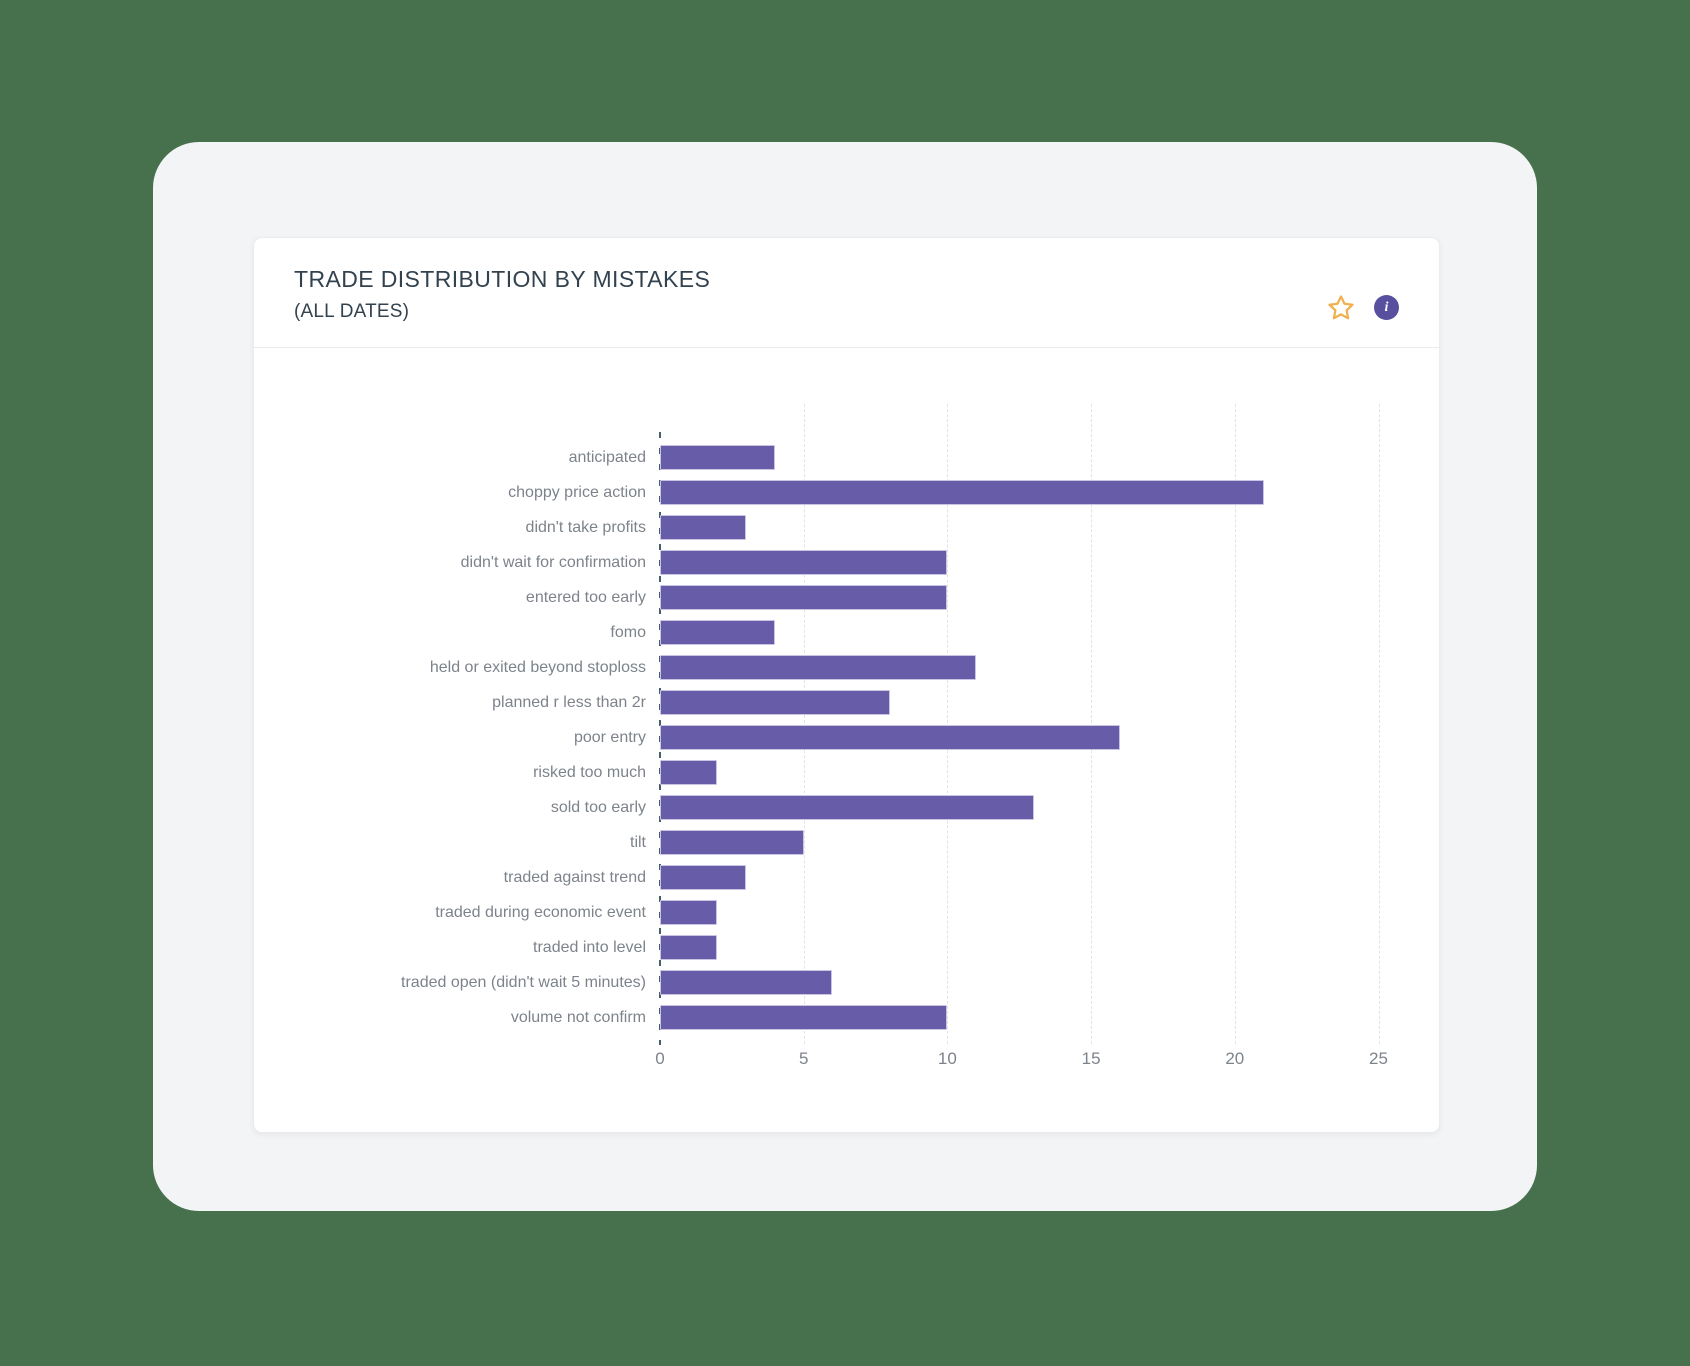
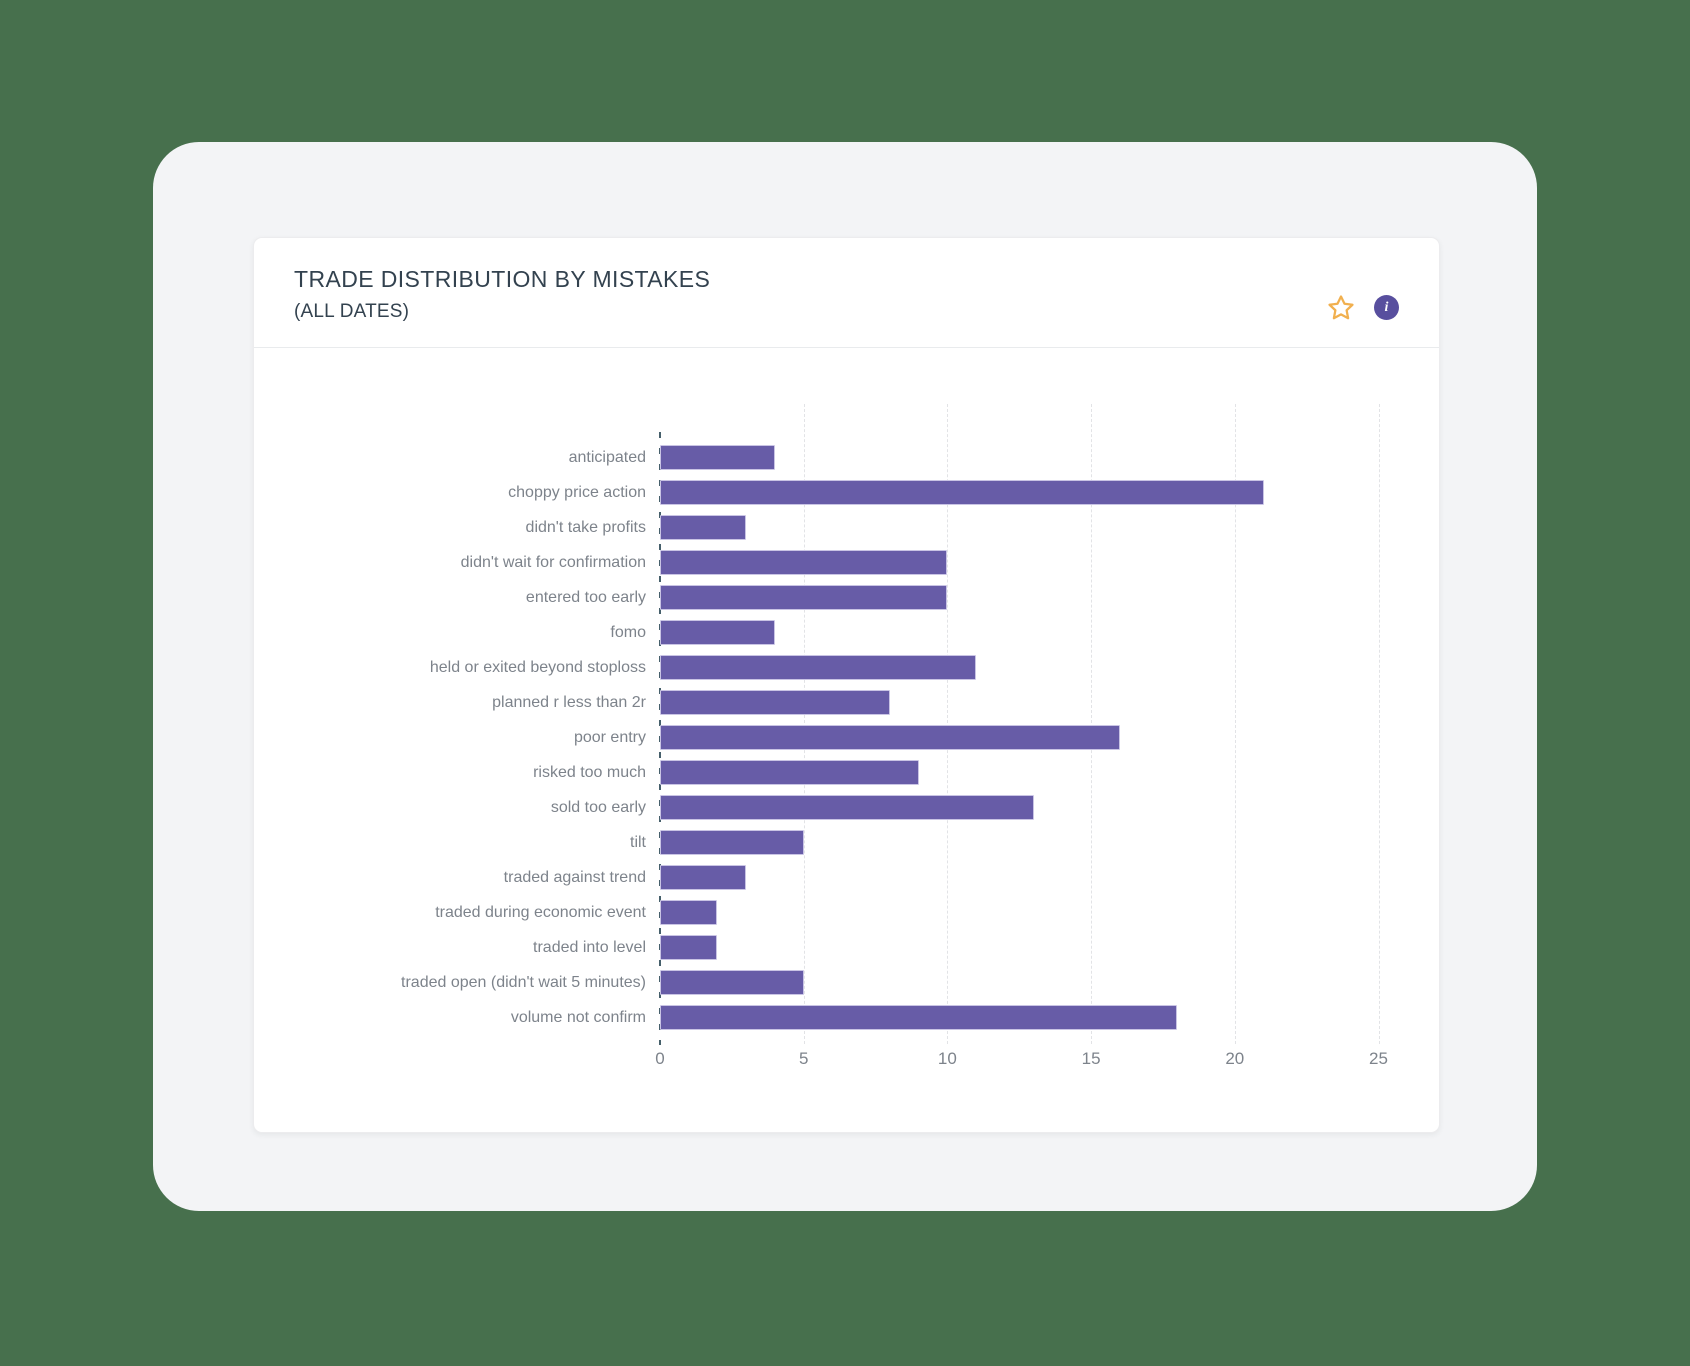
risked too much: 2 -> 9
traded open (didn't wait 5 minutes): 6 -> 5
volume not confirm: 10 -> 18
